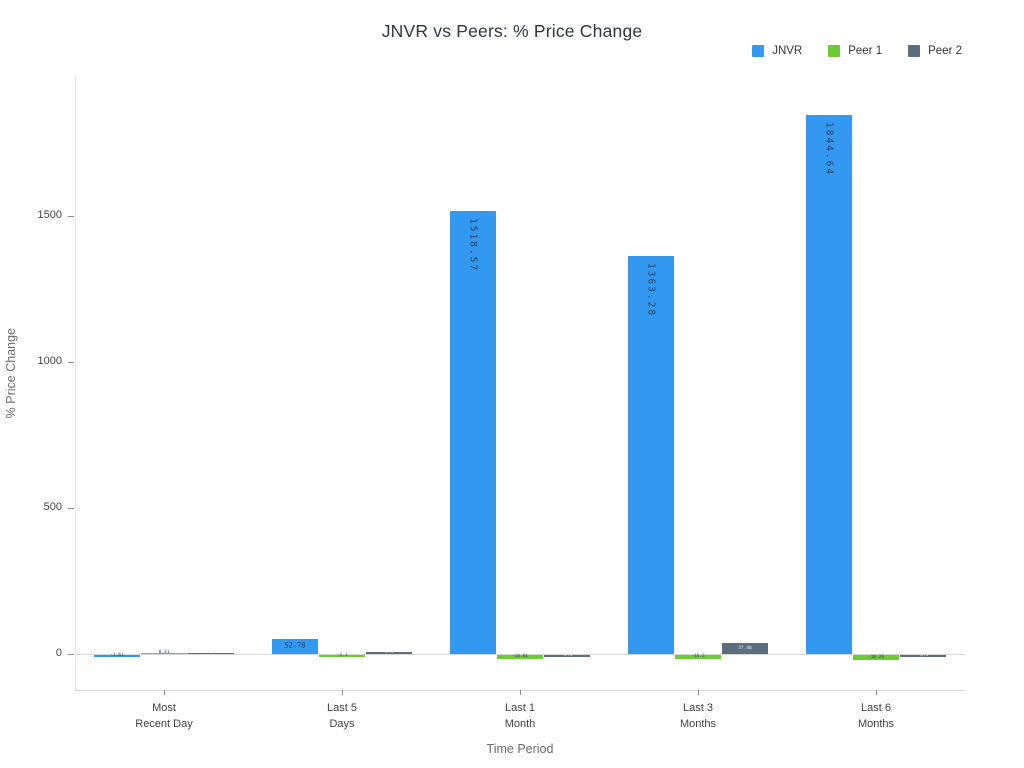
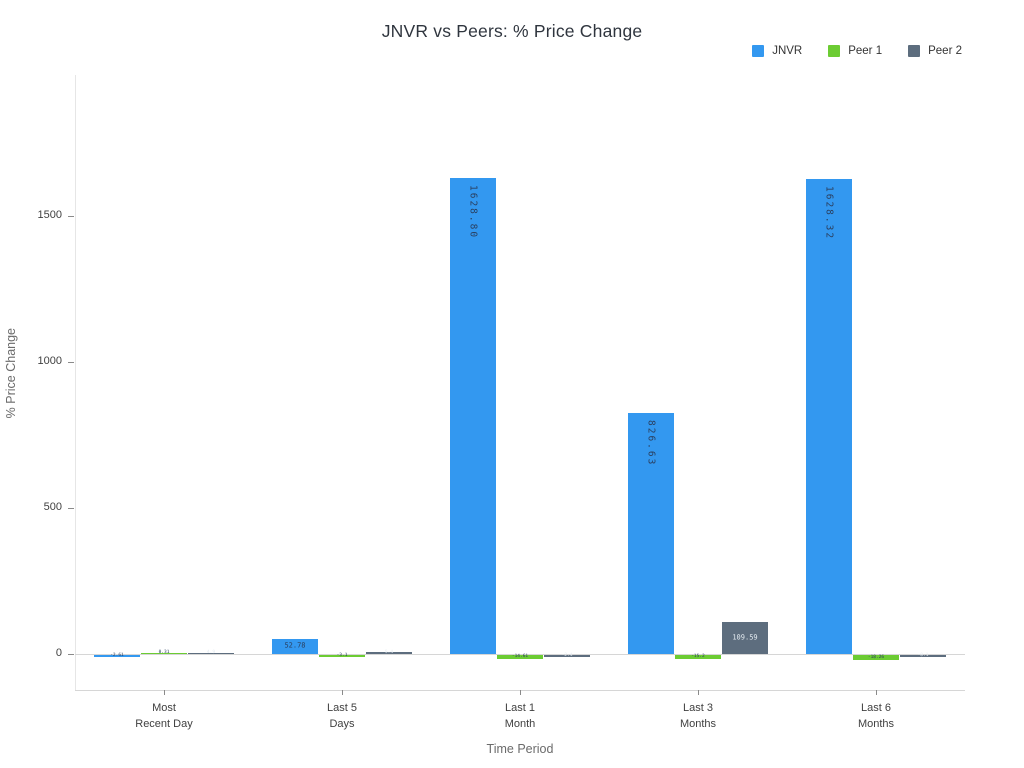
JNVR/Last 1 Month: 1518.57 -> 1628.80
JNVR/Last 3 Months: 1363.28 -> 826.63
Peer 2/Last 3 Months: 37.48 -> 109.59
JNVR/Last 6 Months: 1844.64 -> 1628.32
